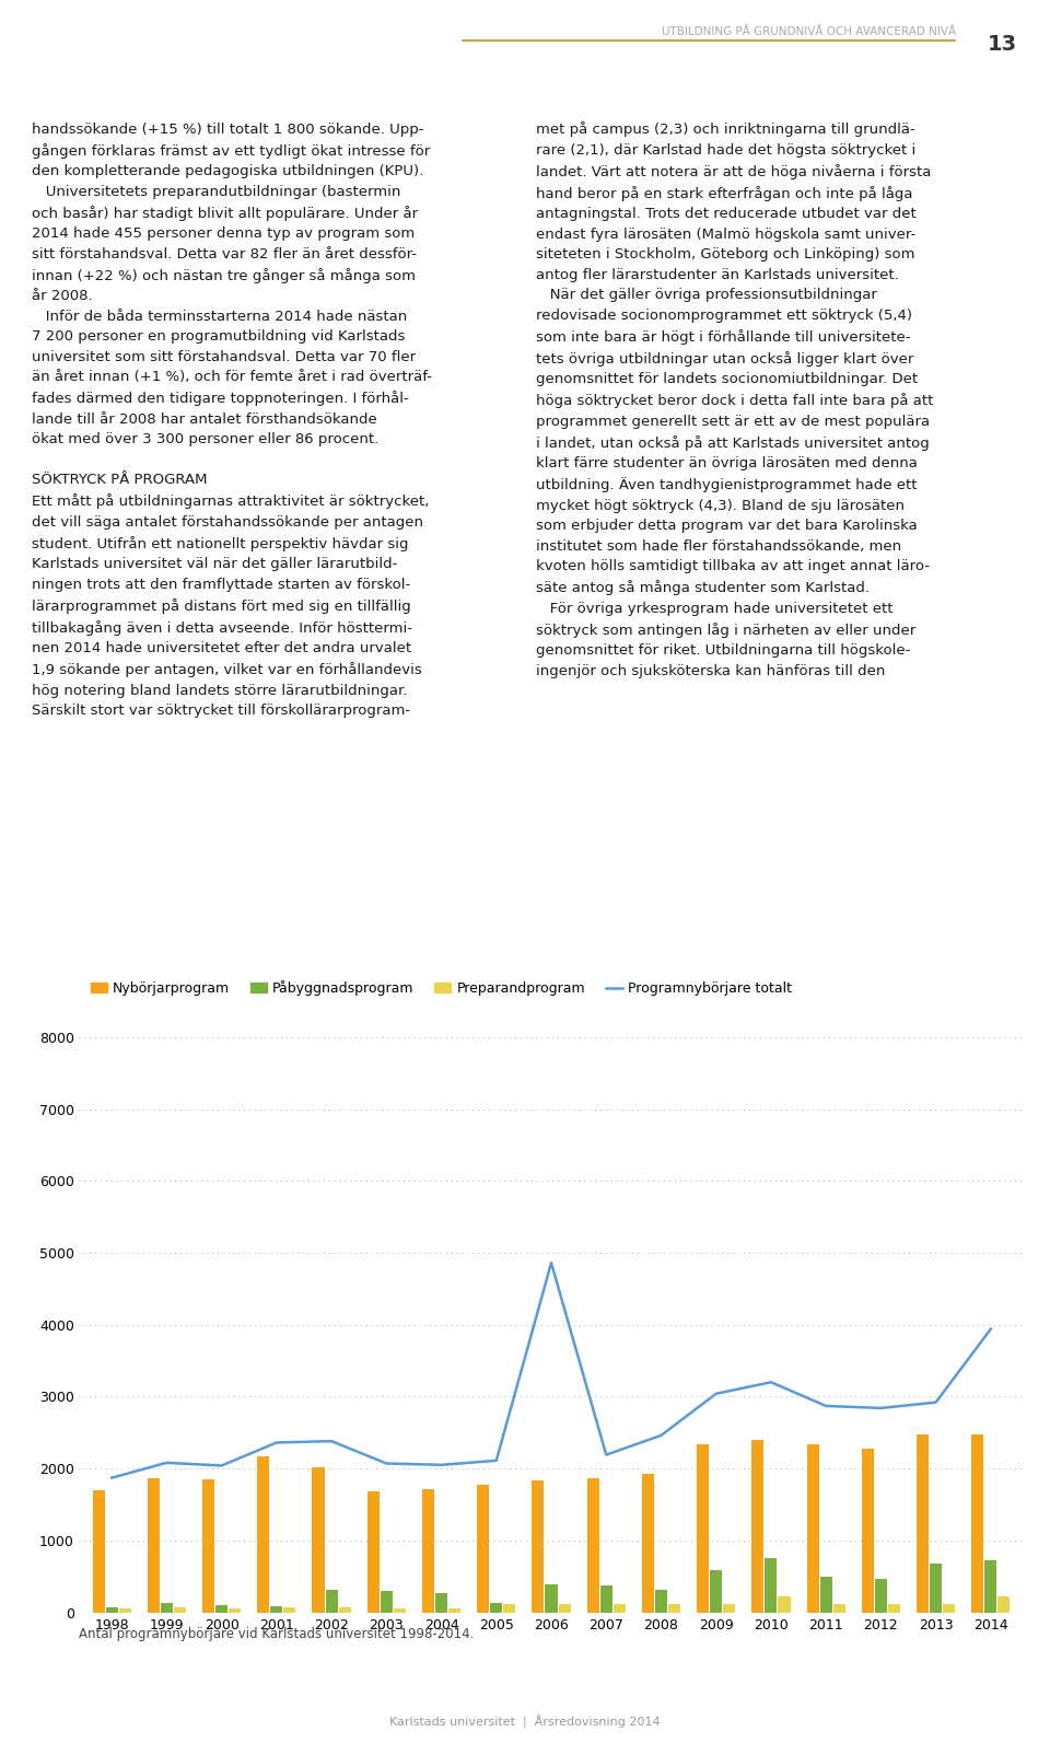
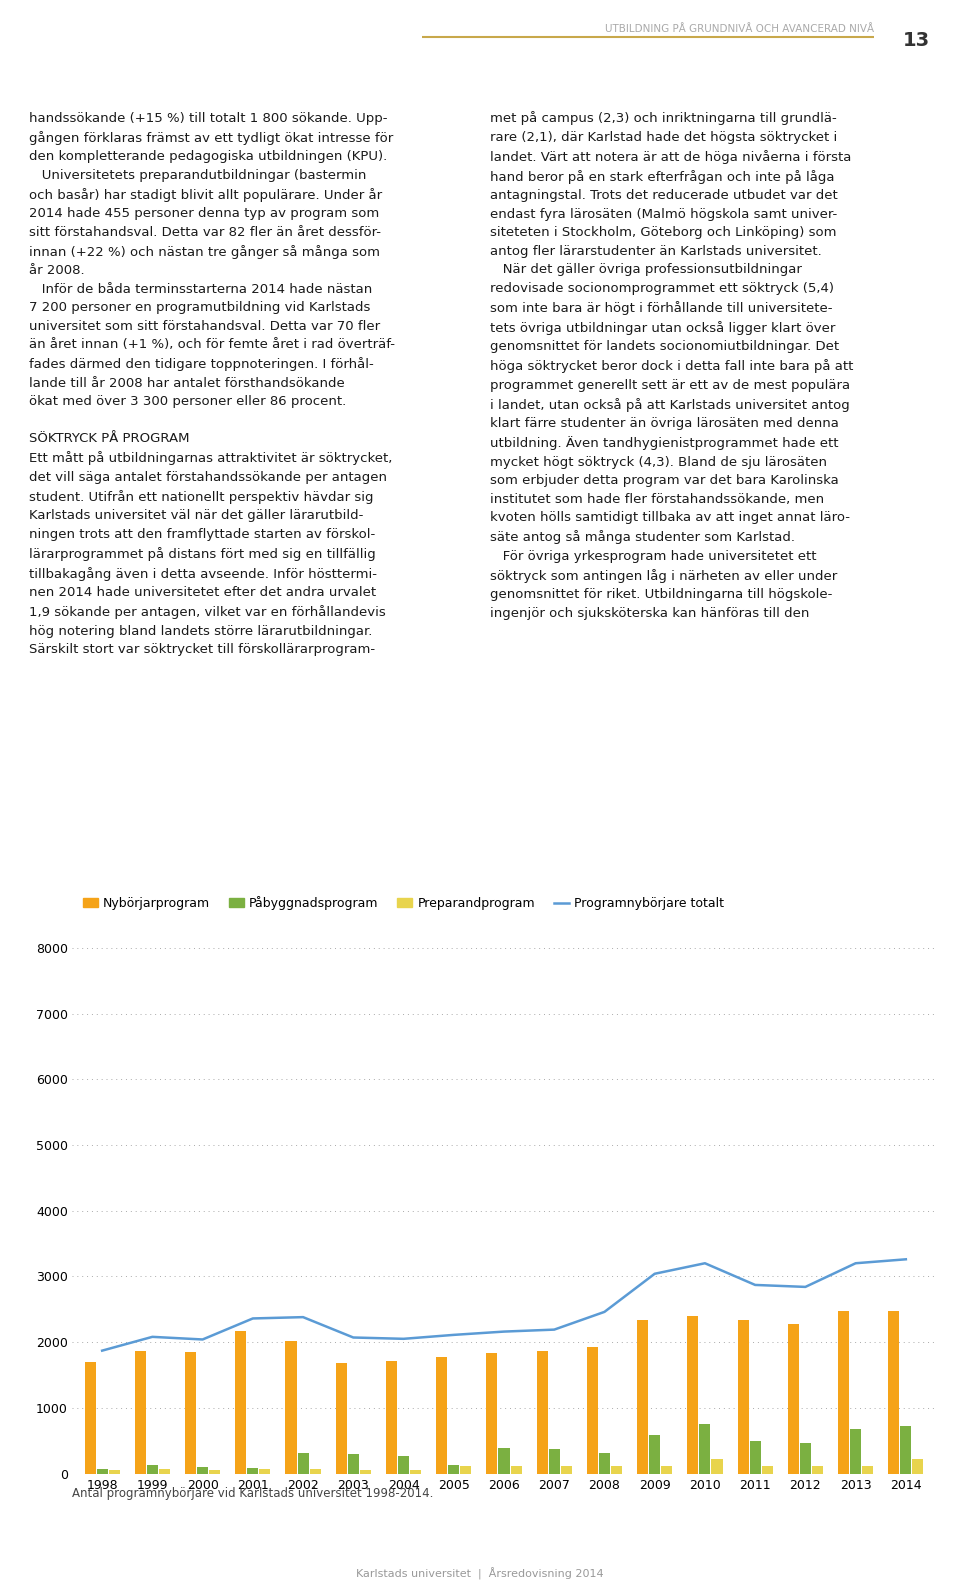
Programnybörjare totalt/2006: 4860 -> 2160
Programnybörjare totalt/2013: 2920 -> 3200
Programnybörjare totalt/2014: 3940 -> 3260
